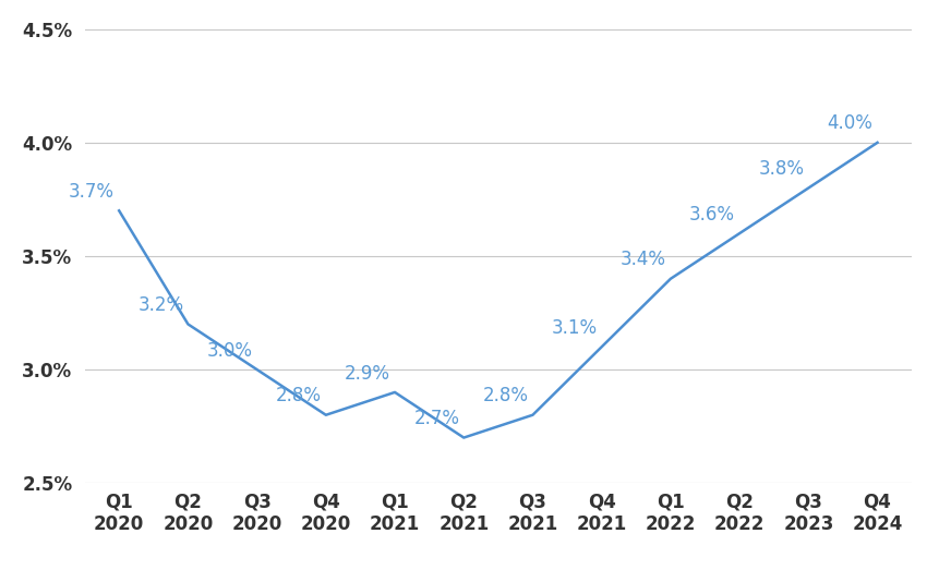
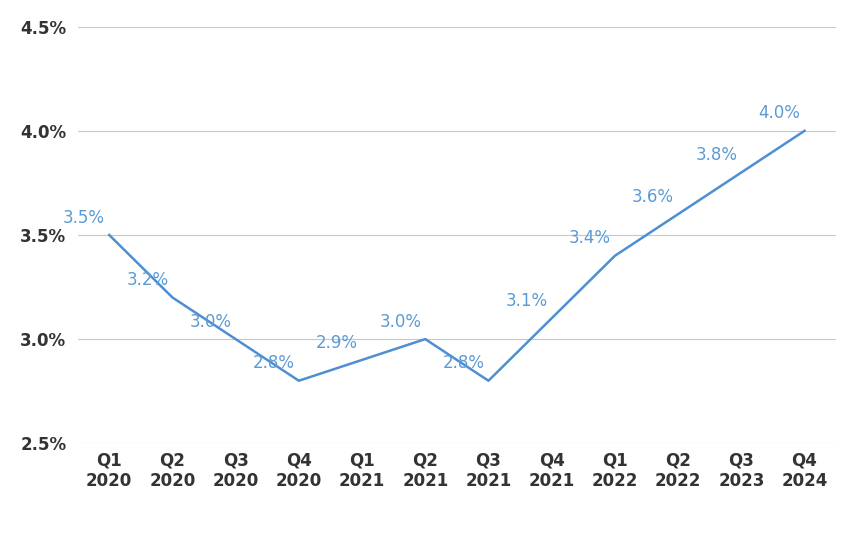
Q1 2020: 3.7% -> 3.5%
Q2 2021: 2.7% -> 3.0%
